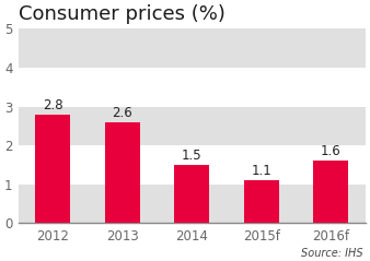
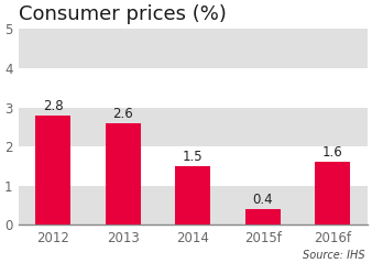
2015f: 1.1 -> 0.4
